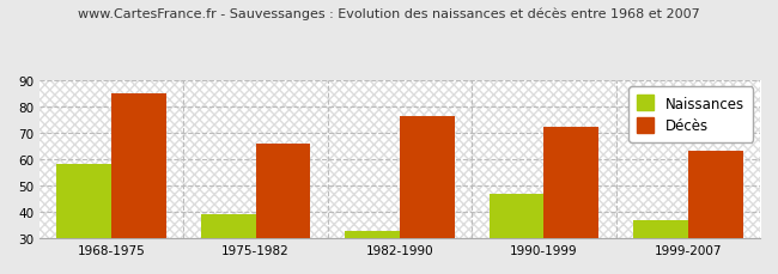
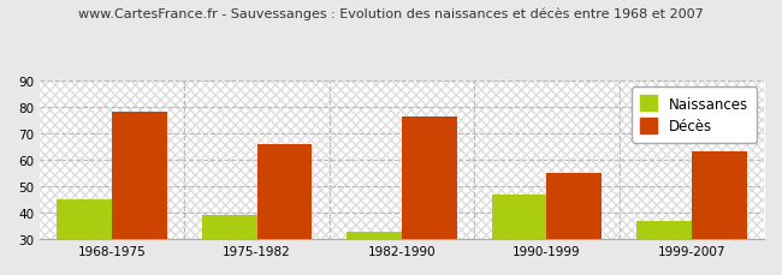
Naissances/1968-1975: 58 -> 45
Décès/1968-1975: 85 -> 78
Décès/1990-1999: 72 -> 55
